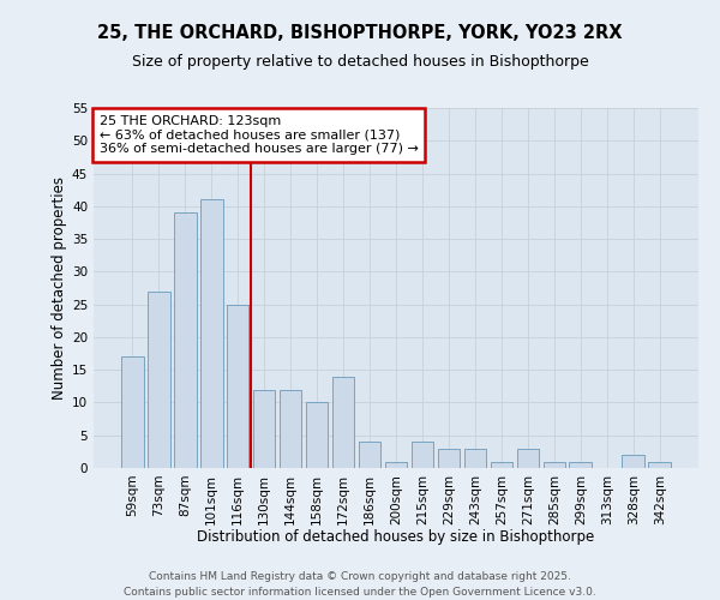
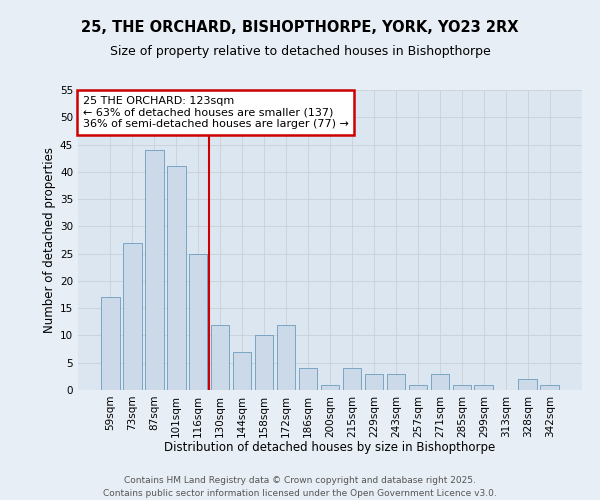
87sqm: 39 -> 44
144sqm: 12 -> 7
172sqm: 14 -> 12
